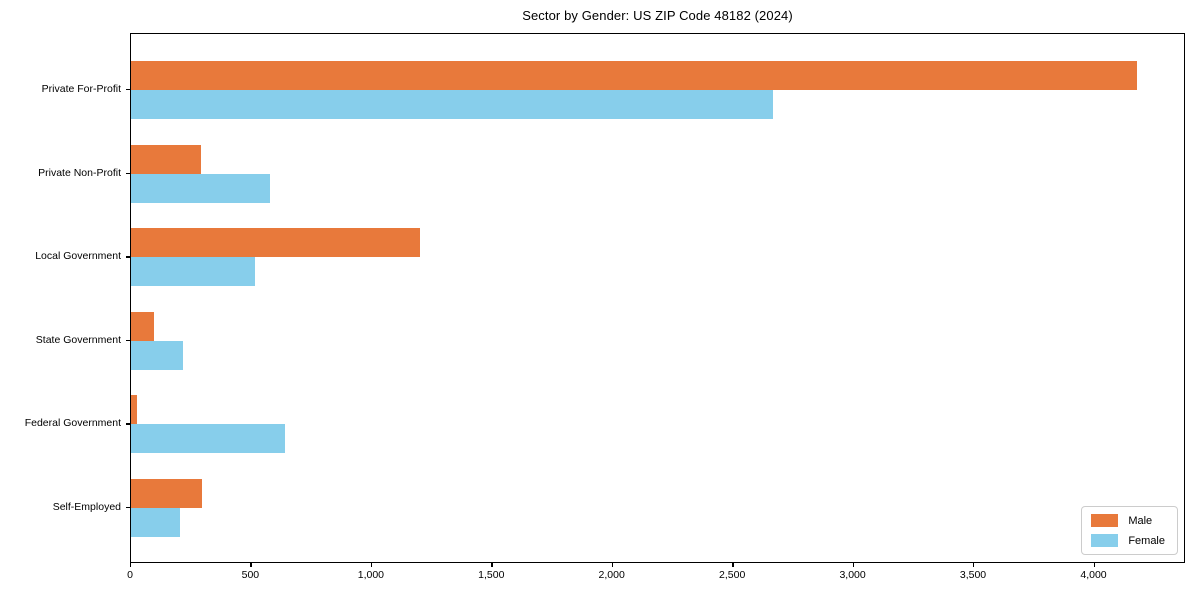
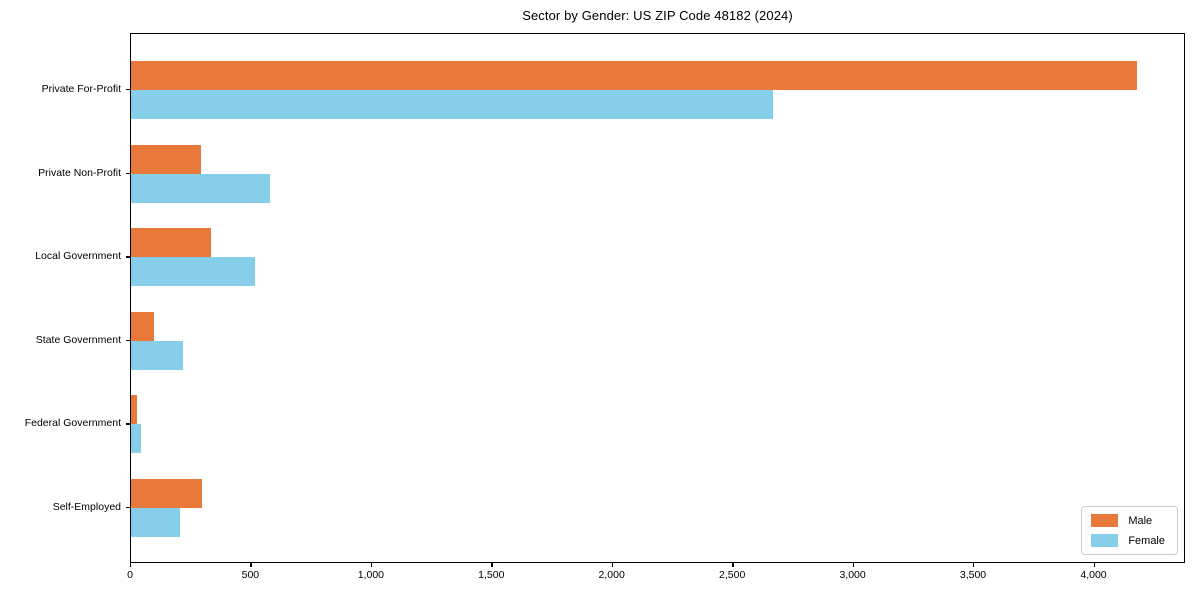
Male/Local Government: 1200 -> 330
Female/Federal Government: 640 -> 40
